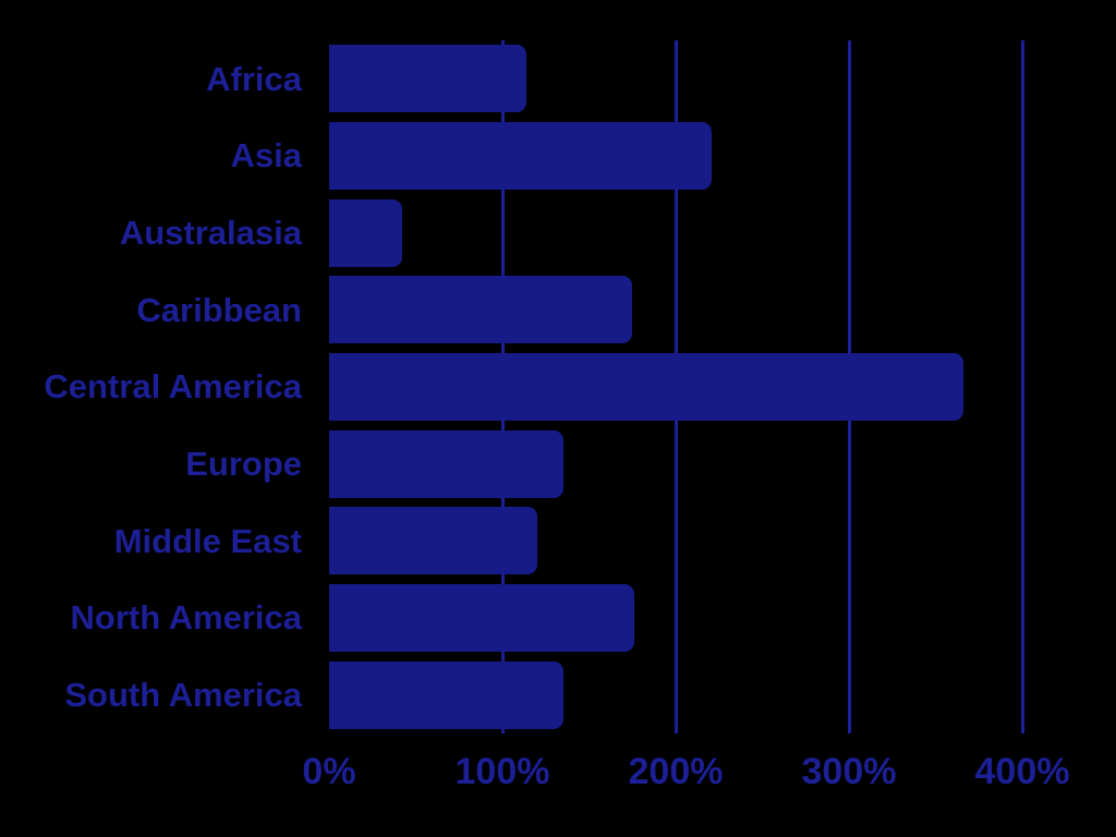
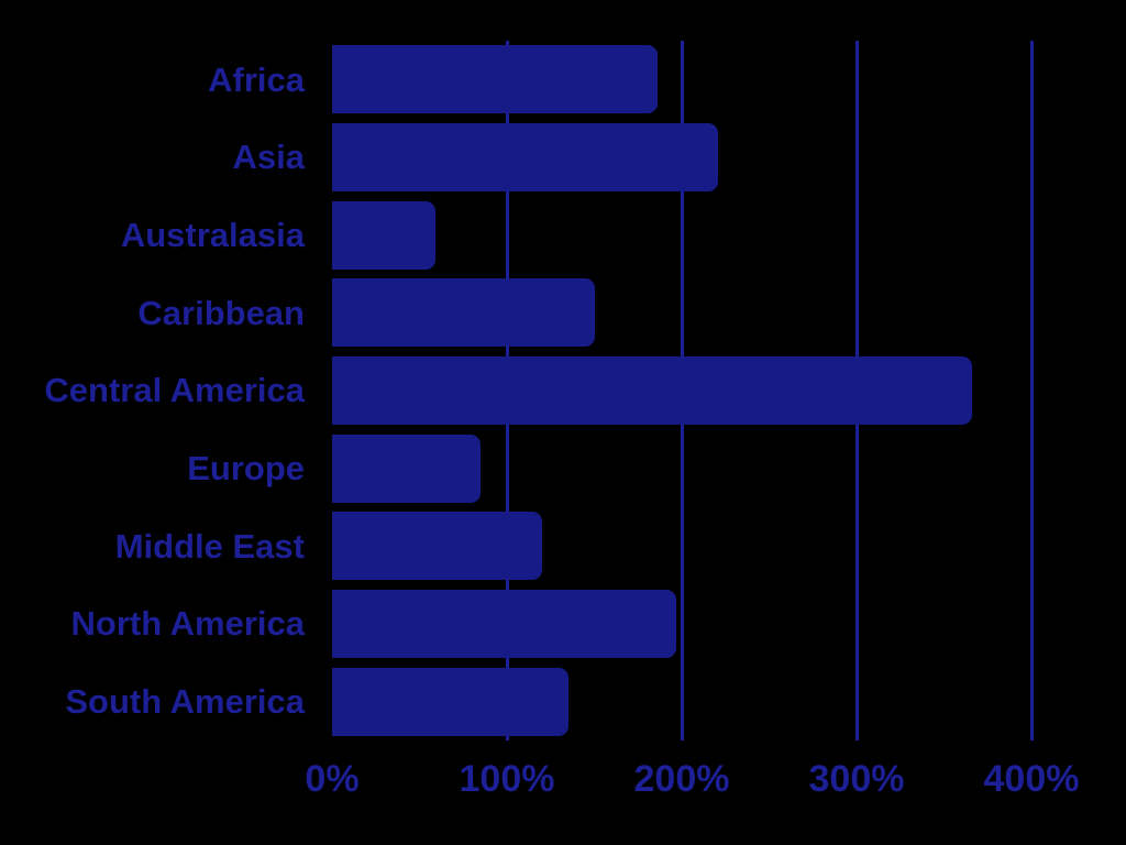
Africa: 114% -> 186%
Australasia: 42% -> 59%
Caribbean: 175% -> 150%
Europe: 135% -> 85%
North America: 176% -> 197%
